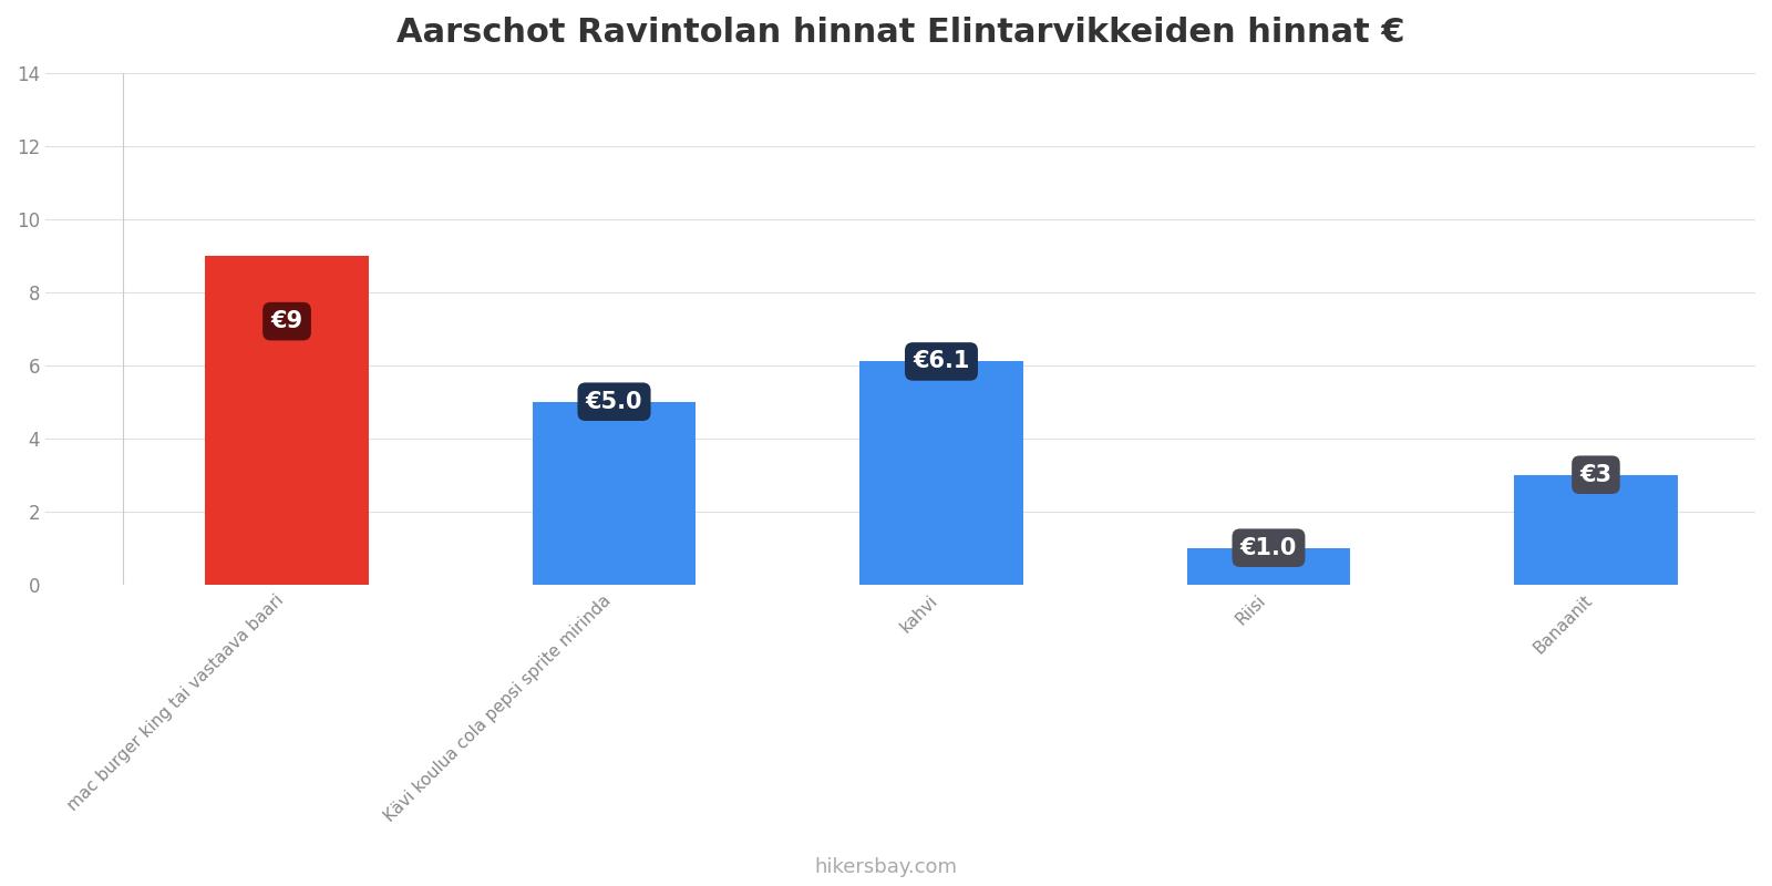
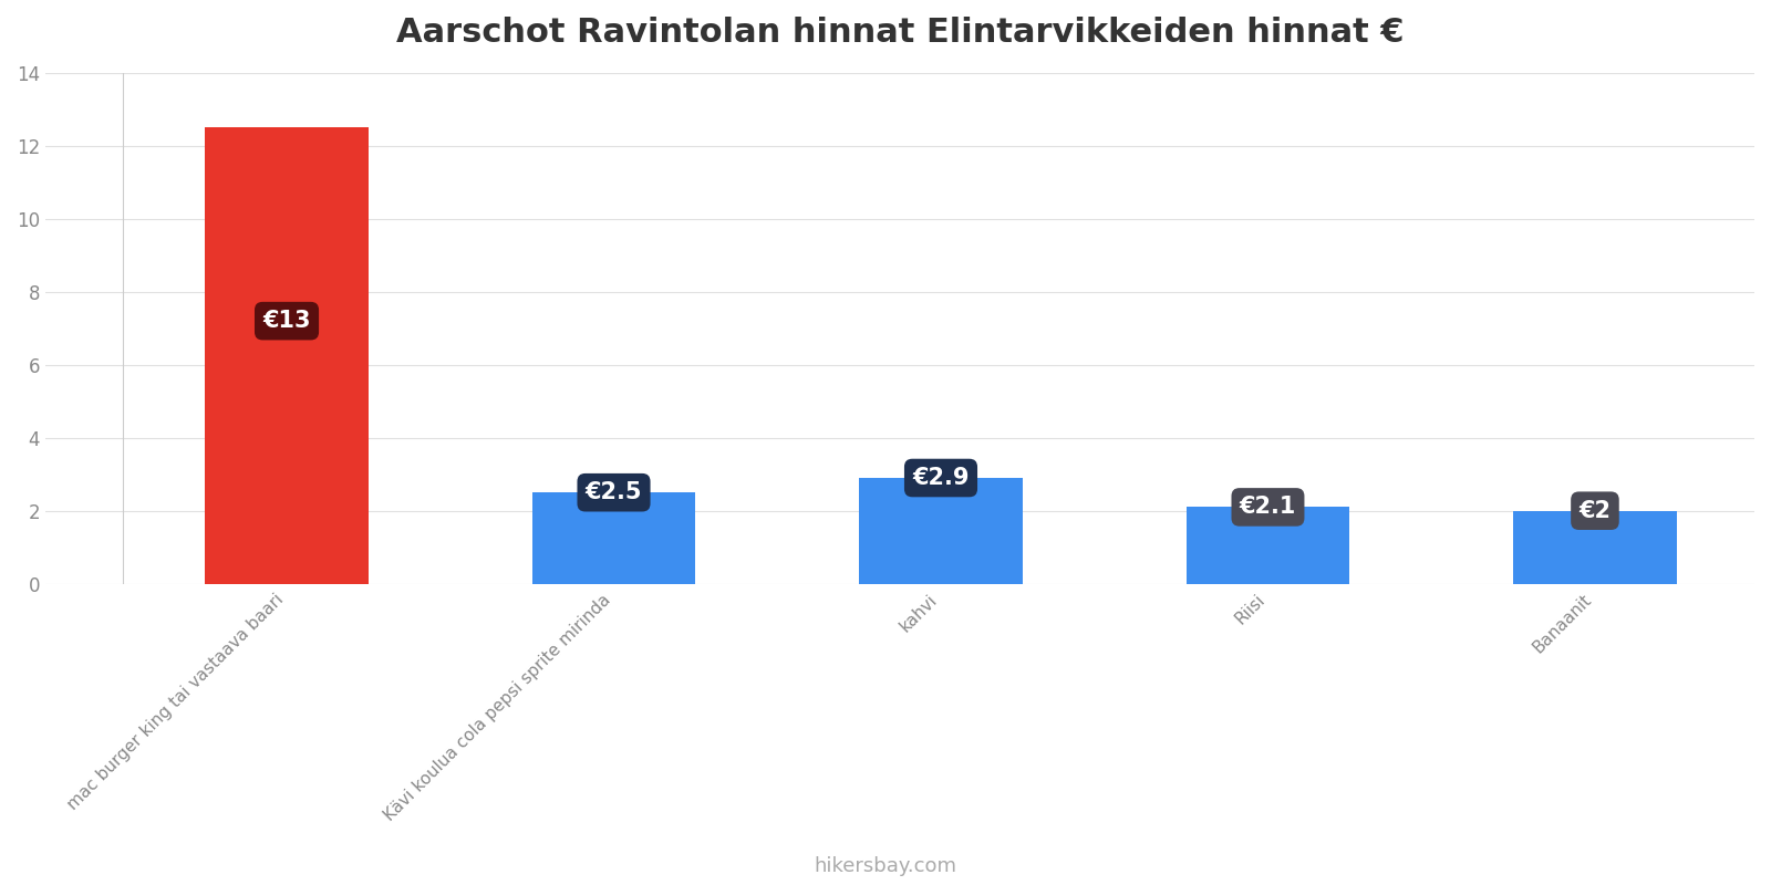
mac burger king tai vastaava baari: €9 -> €13
Kävi koulua cola pepsi sprite mirinda: €5.0 -> €2.5
kahvi: €6.1 -> €2.9
Riisi: €1.0 -> €2.1
Banaanit: €3 -> €2
